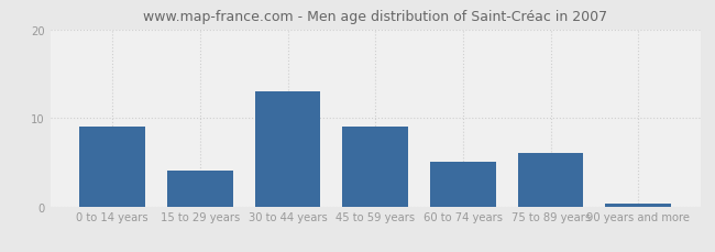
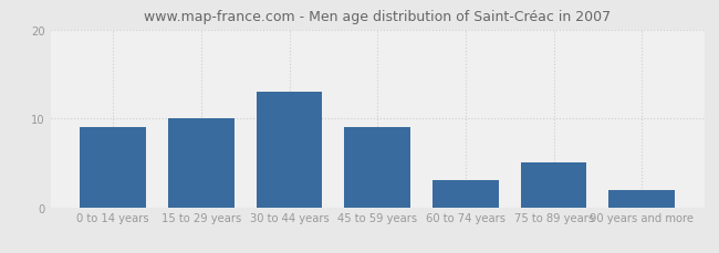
15 to 29 years: 4.0 -> 10.0
60 to 74 years: 5.0 -> 3.0
75 to 89 years: 6.0 -> 5.0
90 years and more: 0.3 -> 2.0
